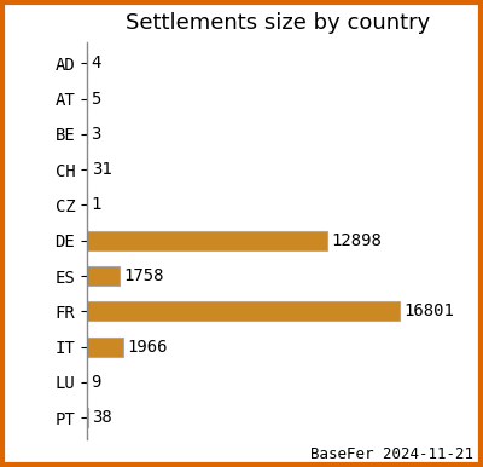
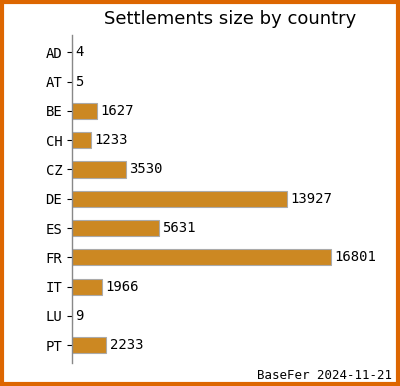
BE: 3 -> 1627
CH: 31 -> 1233
CZ: 1 -> 3530
DE: 12898 -> 13927
ES: 1758 -> 5631
PT: 38 -> 2233
